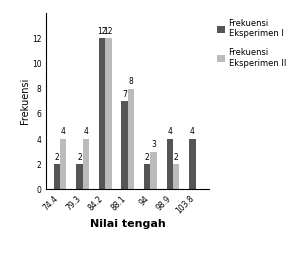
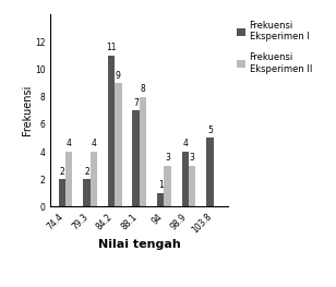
Frekuensi Eksperimen I/84.2: 12 -> 11
Frekuensi Eksperimen II/84.2: 12 -> 9
Frekuensi Eksperimen I/94: 2 -> 1
Frekuensi Eksperimen II/98.9: 2 -> 3
Frekuensi Eksperimen I/103.8: 4 -> 5
